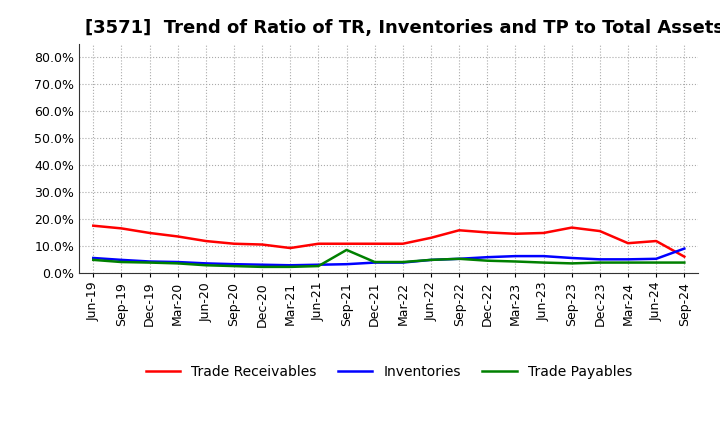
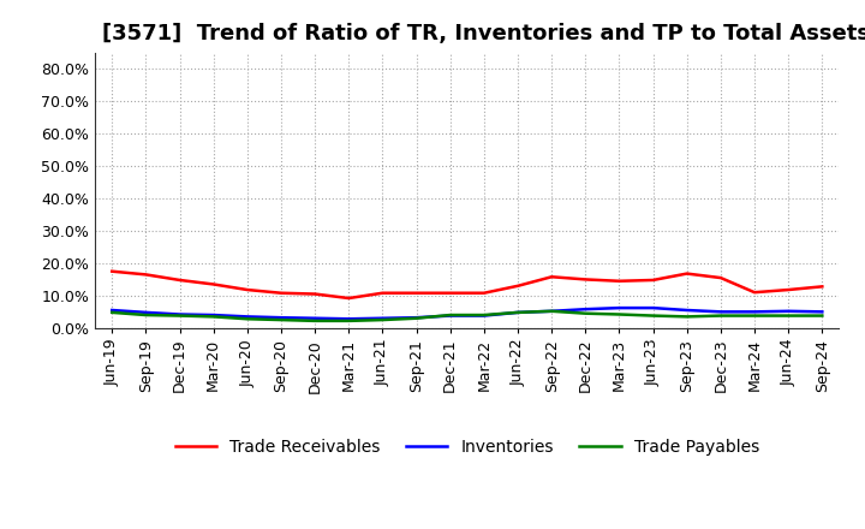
Trade Payables/Sep-21: 8.5% -> 3.0%
Trade Receivables/Sep-24: 6.0% -> 12.8%
Inventories/Sep-24: 9.0% -> 5.0%
